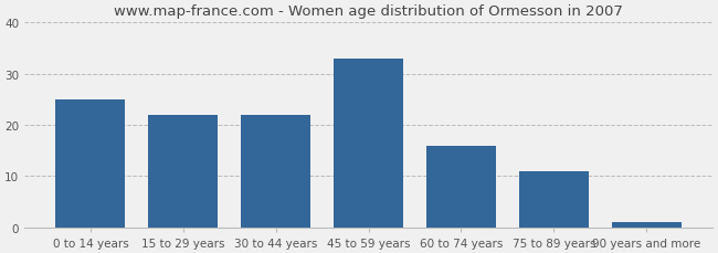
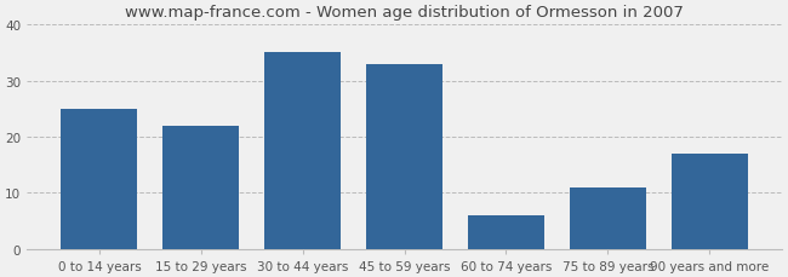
30 to 44 years: 22 -> 35
60 to 74 years: 16 -> 6
90 years and more: 1 -> 17
